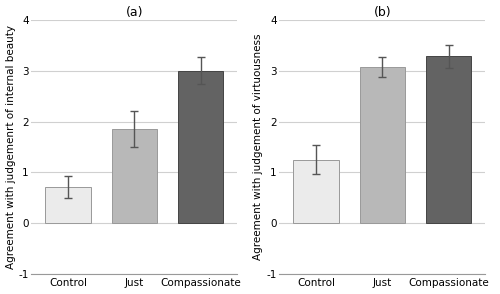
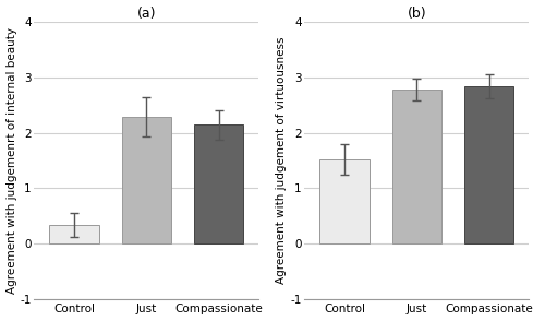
(a)/Control: 0.72 -> 0.34
(a)/Just: 1.85 -> 2.28
(a)/Compassionate: 3.00 -> 2.14
(b)/Control: 1.25 -> 1.52
(b)/Just: 3.07 -> 2.78
(b)/Compassionate: 3.28 -> 2.84
